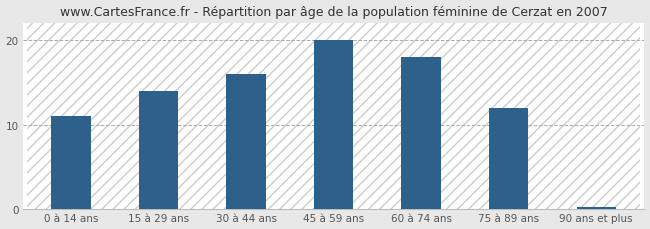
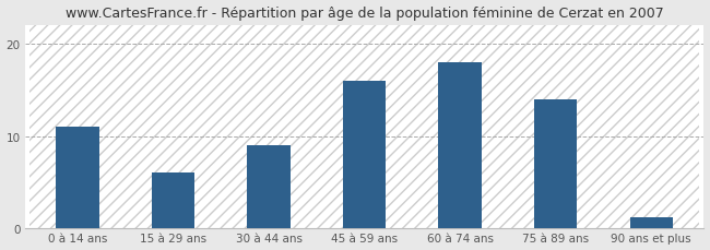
15 à 29 ans: 14.0 -> 6.0
30 à 44 ans: 16.0 -> 9.0
45 à 59 ans: 20.0 -> 16.0
75 à 89 ans: 12.0 -> 14.0
90 ans et plus: 0.3 -> 1.2
